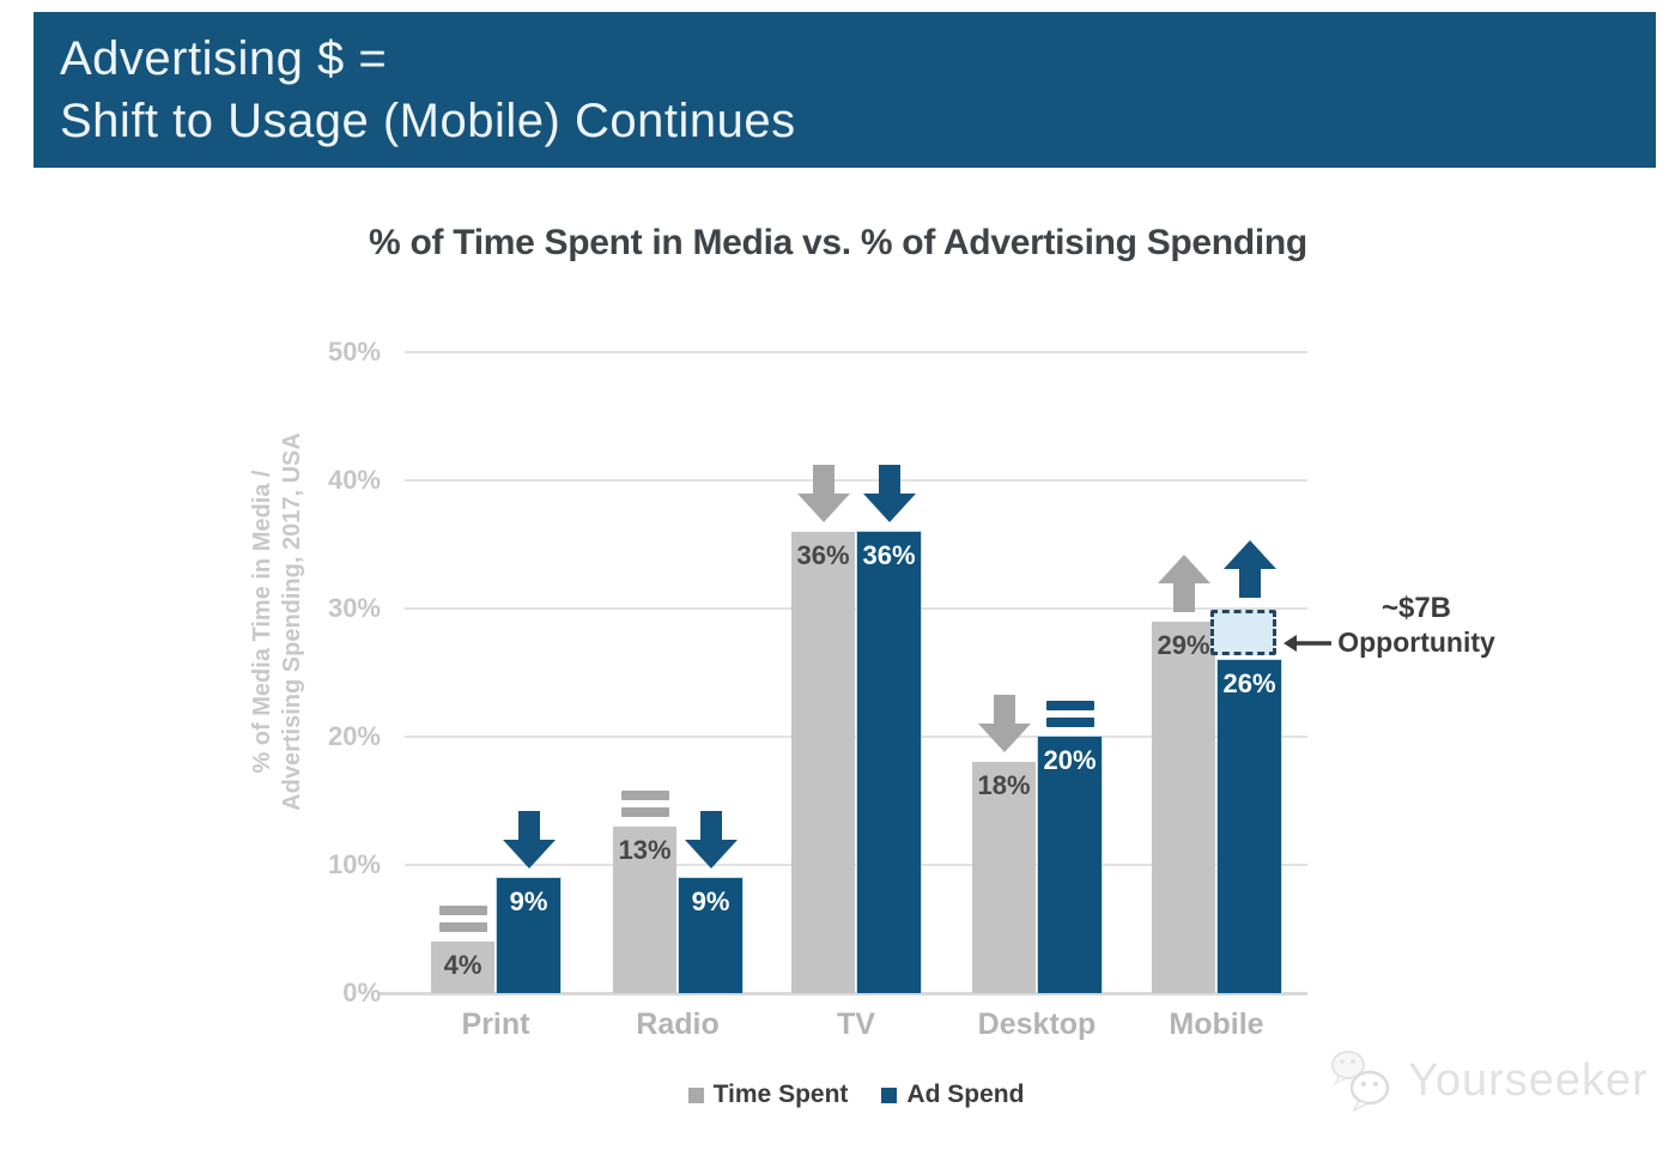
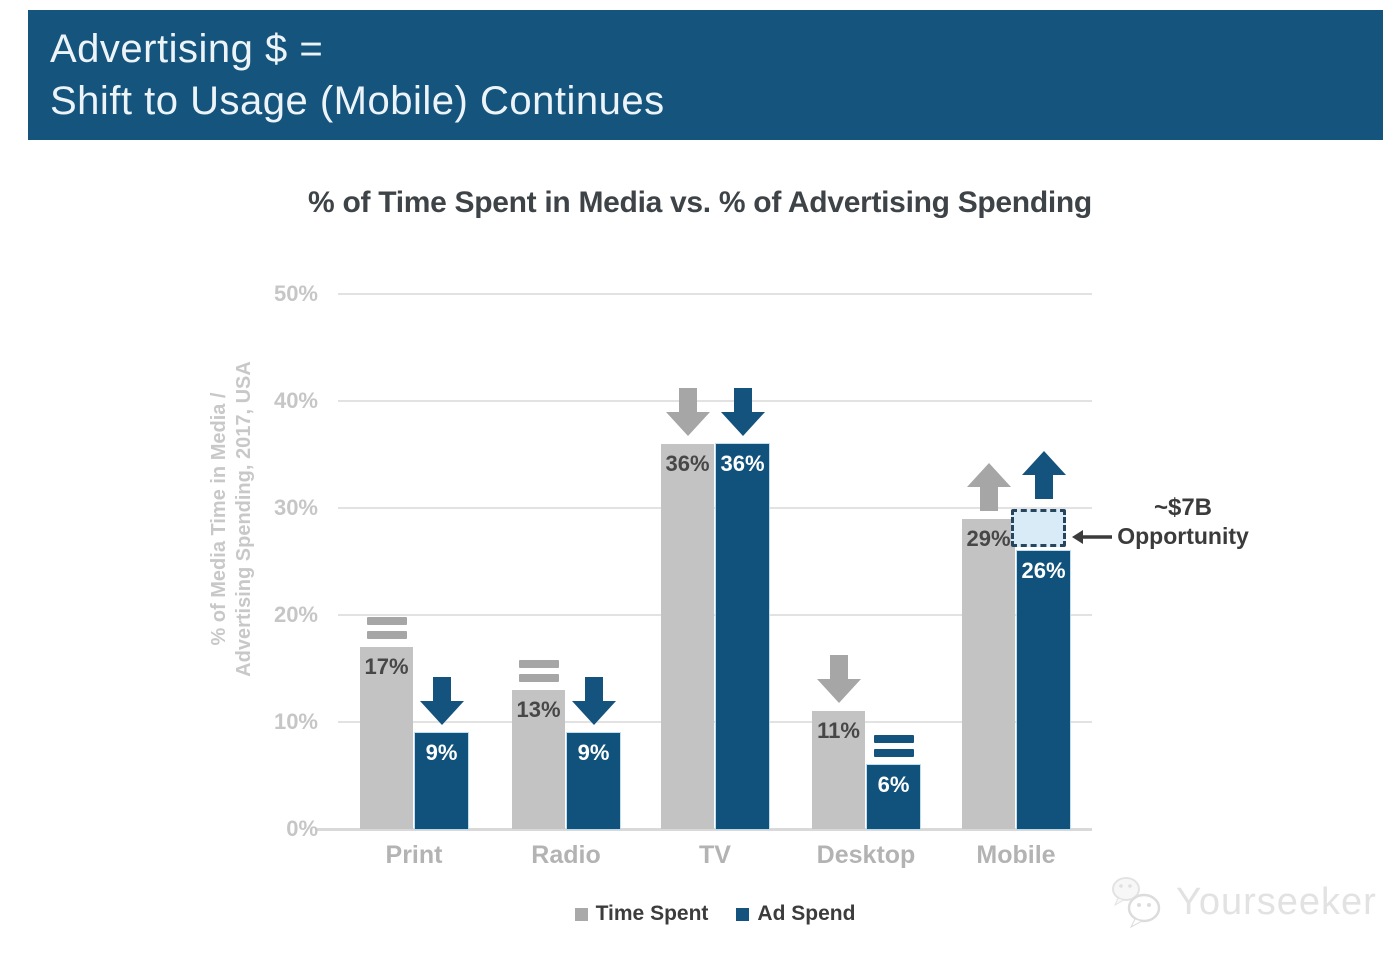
Time Spent/Print: 4% -> 17%
Time Spent/Desktop: 18% -> 11%
Ad Spend/Desktop: 20% -> 6%
